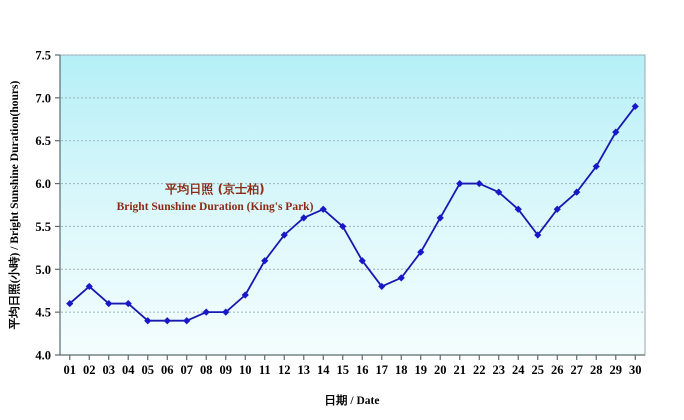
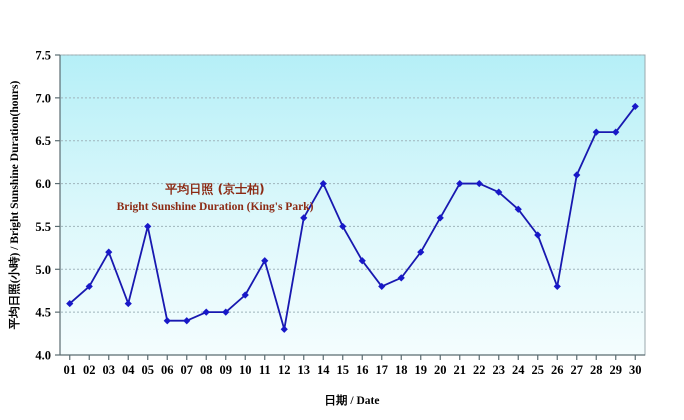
03: 4.6 -> 5.2
05: 4.4 -> 5.5
12: 5.4 -> 4.3
14: 5.7 -> 6.0
26: 5.7 -> 4.8
27: 5.9 -> 6.1
28: 6.2 -> 6.6
